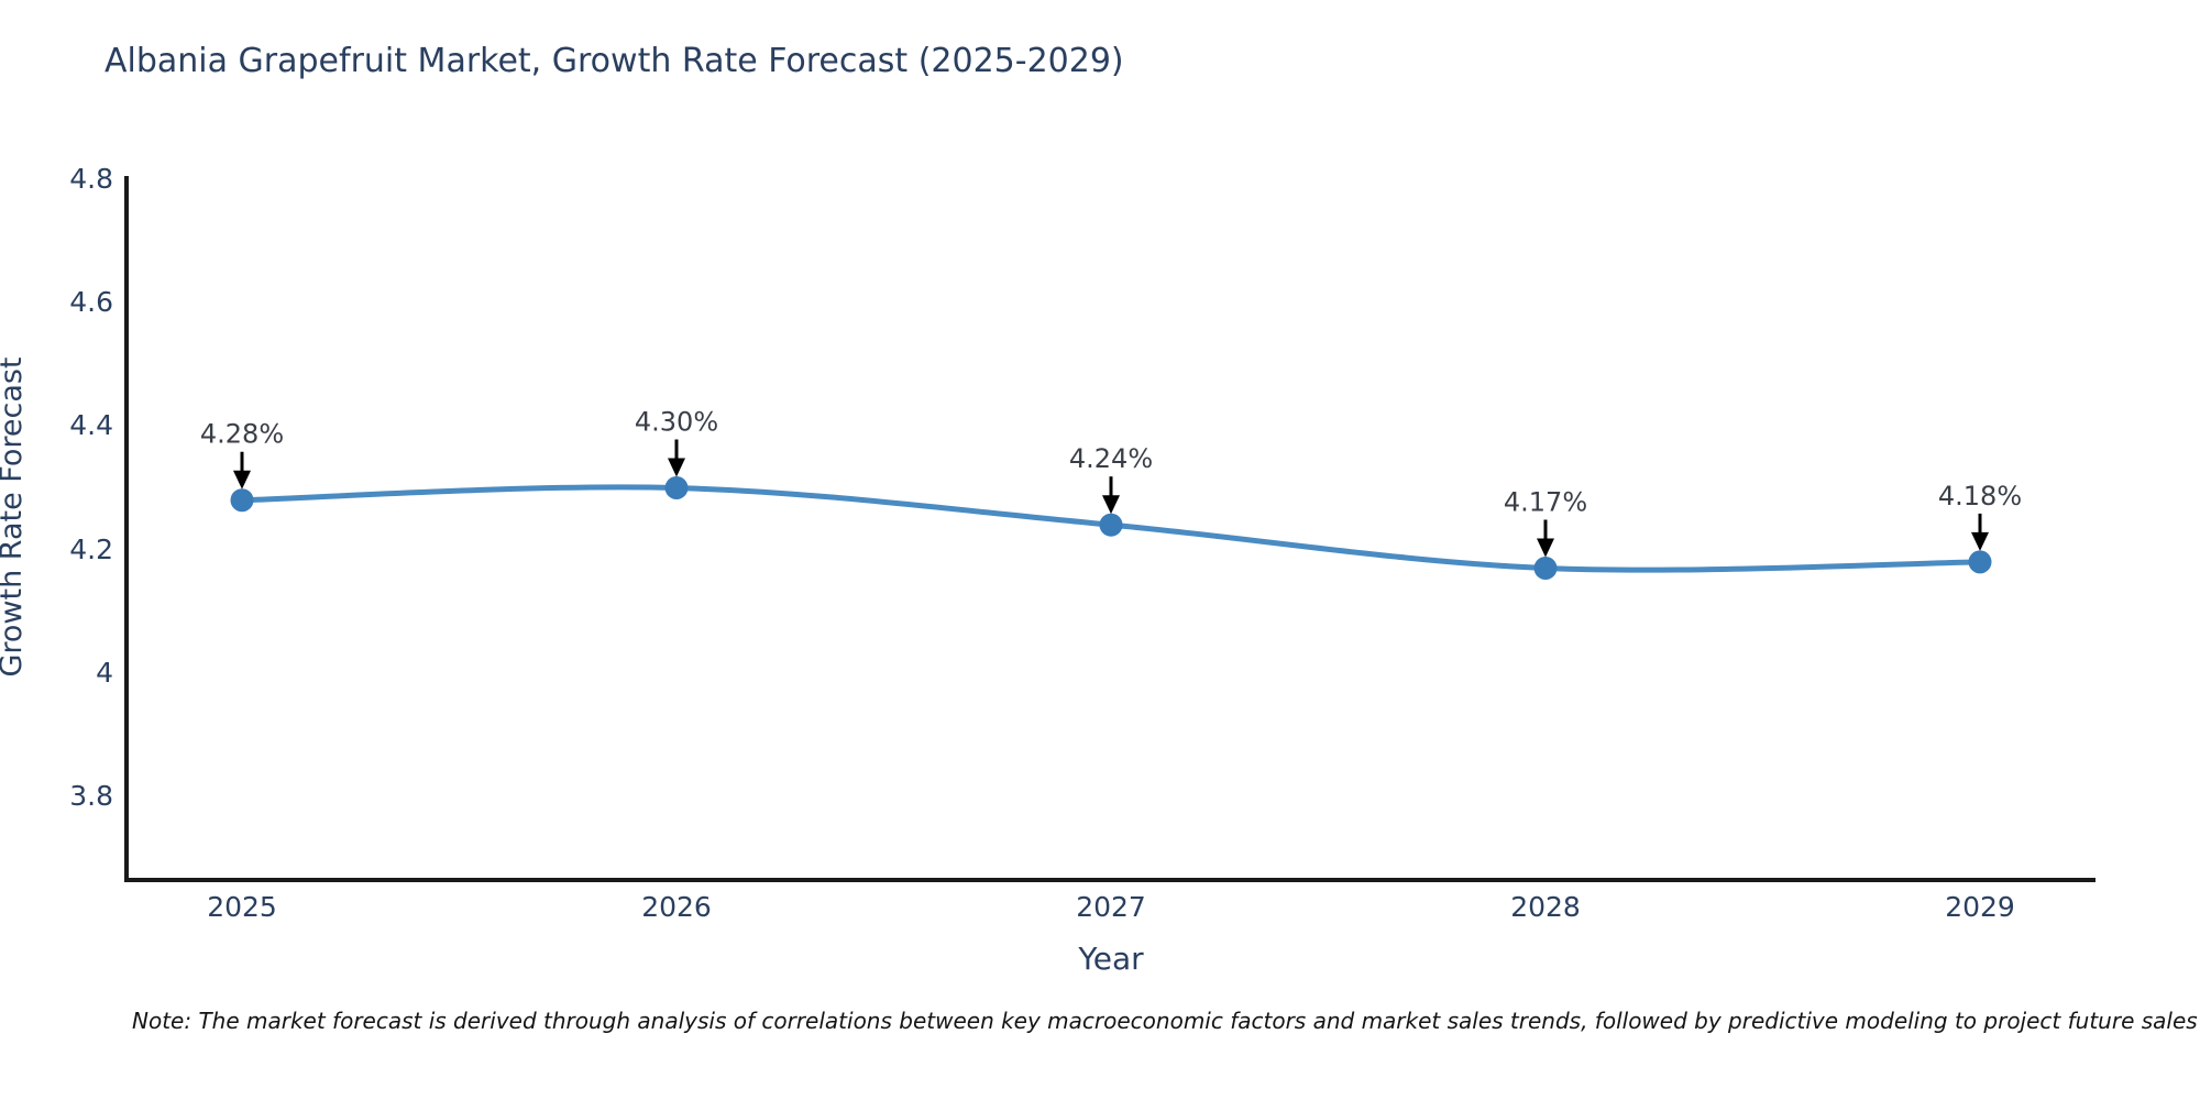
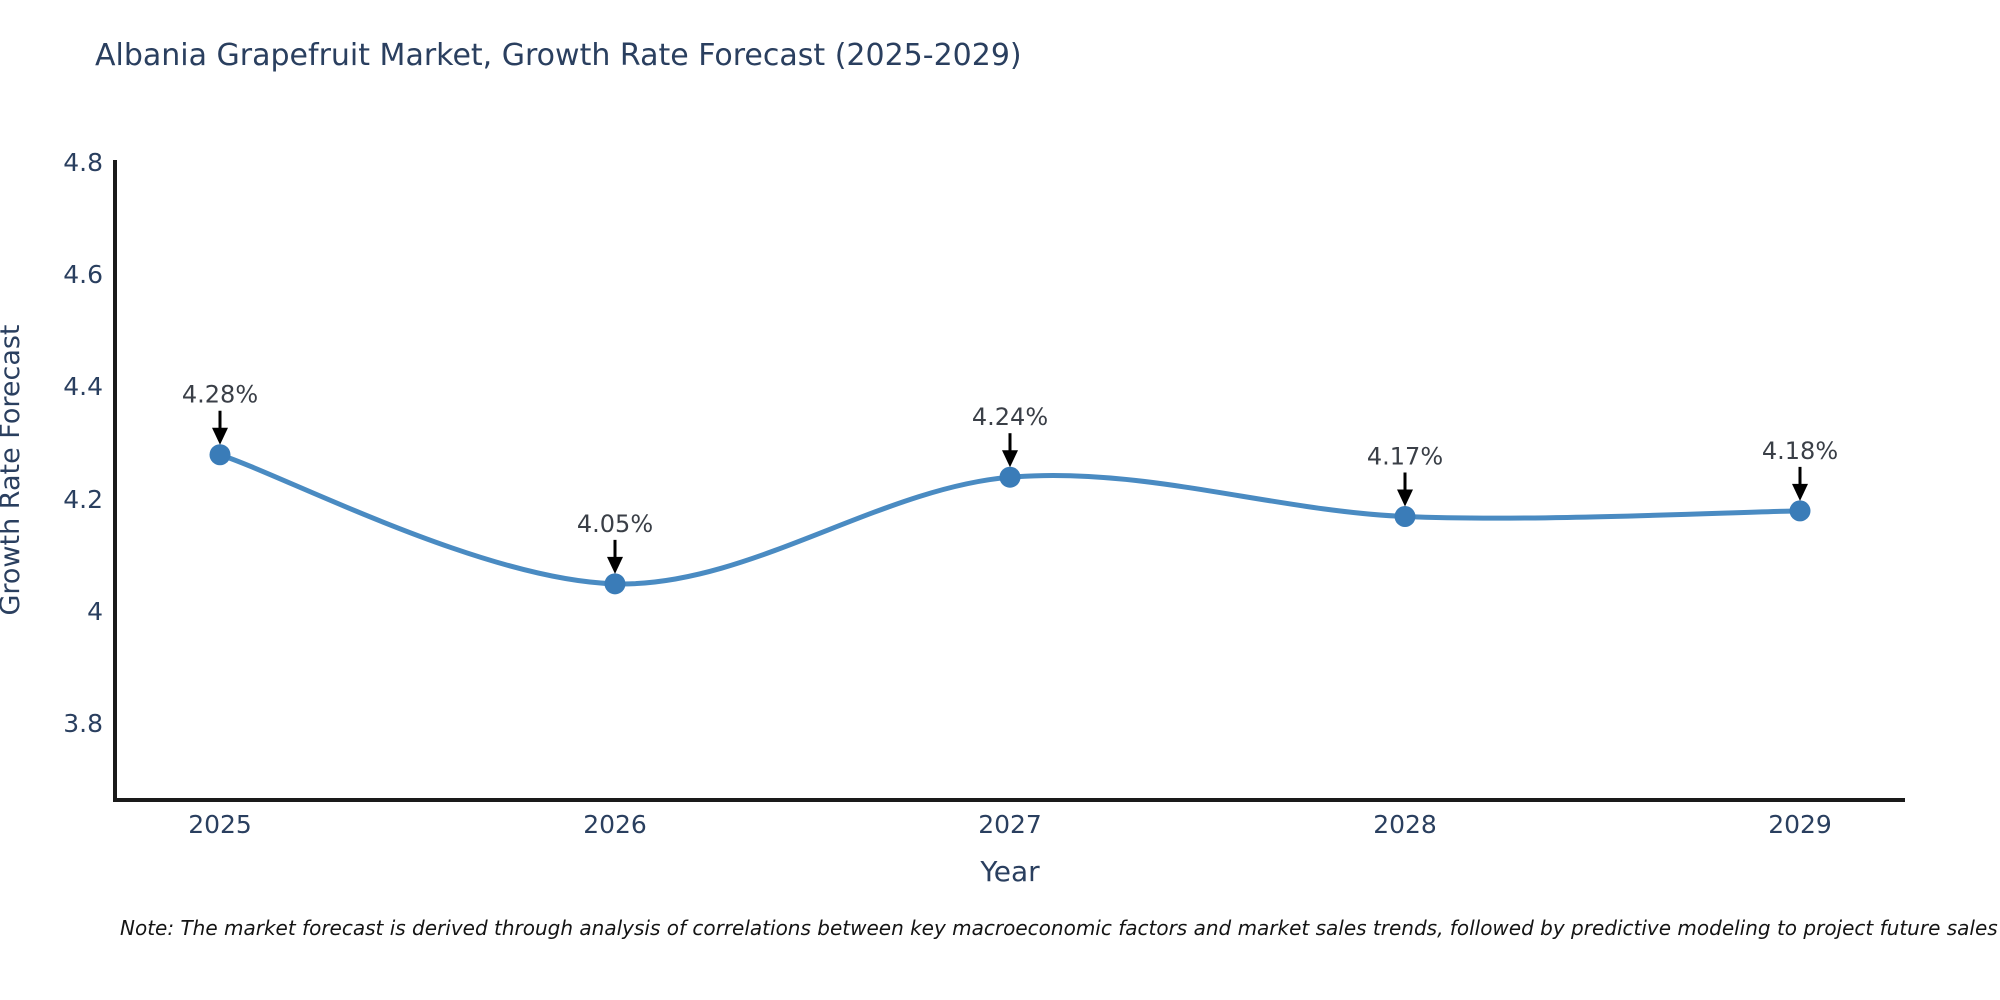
2026: 4.30% -> 4.05%
